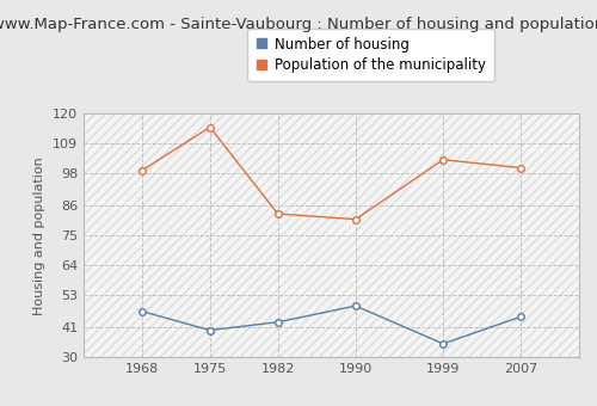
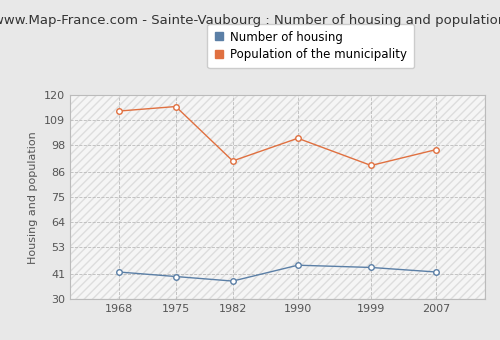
Number of housing/1968: 47 -> 42
Population of the municipality/1968: 99 -> 113
Number of housing/1982: 43 -> 38
Population of the municipality/1982: 83 -> 91
Number of housing/1990: 49 -> 45
Population of the municipality/1990: 81 -> 101
Number of housing/1999: 35 -> 44
Population of the municipality/1999: 103 -> 89
Number of housing/2007: 45 -> 42
Population of the municipality/2007: 100 -> 96
